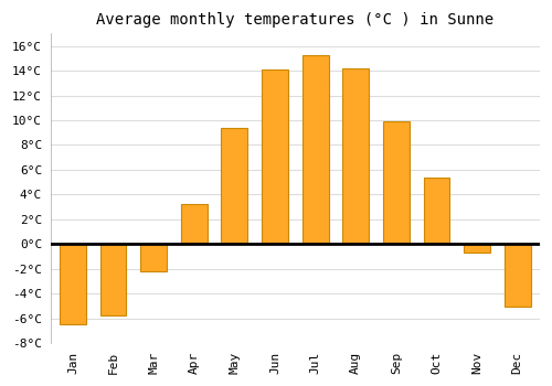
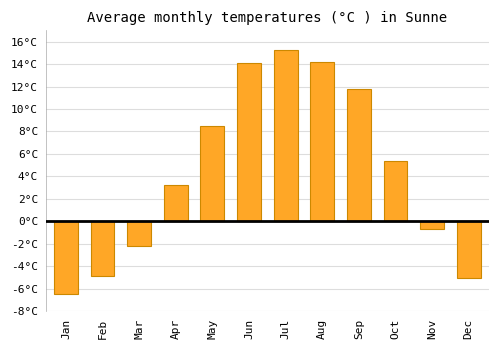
Feb: -5.8°C -> -4.9°C
May: 9.4°C -> 8.5°C
Sep: 9.9°C -> 11.8°C
